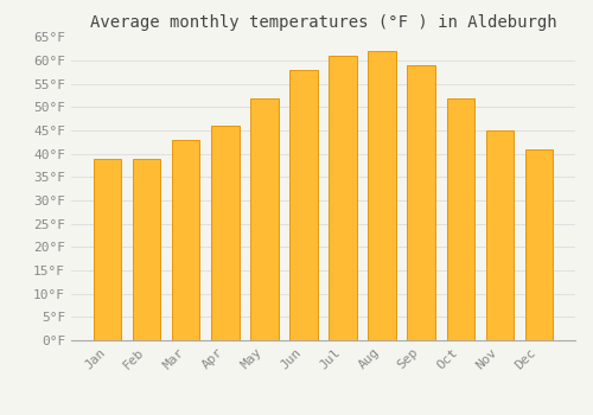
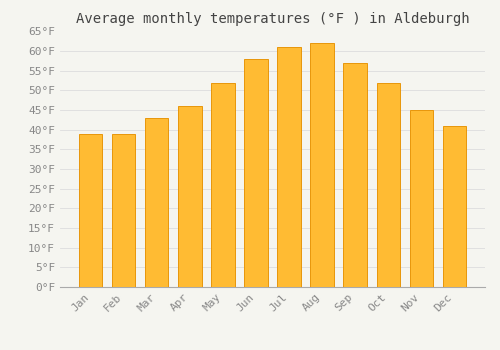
Sep: 59°F -> 57°F
